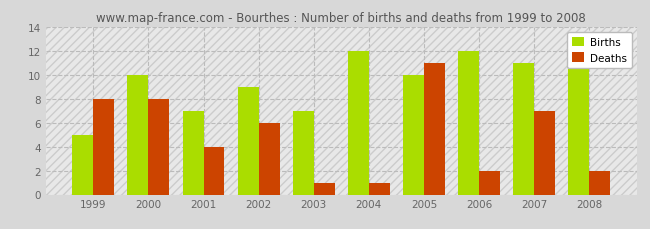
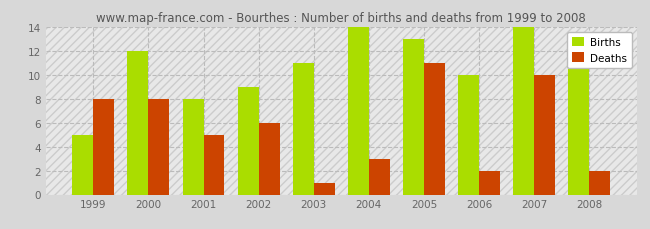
Births/2000: 10 -> 12
Births/2001: 7 -> 8
Deaths/2001: 4 -> 5
Births/2003: 7 -> 11
Births/2004: 12 -> 14
Deaths/2004: 1 -> 3
Births/2005: 10 -> 13
Births/2006: 12 -> 10
Births/2007: 11 -> 14
Deaths/2007: 7 -> 10
